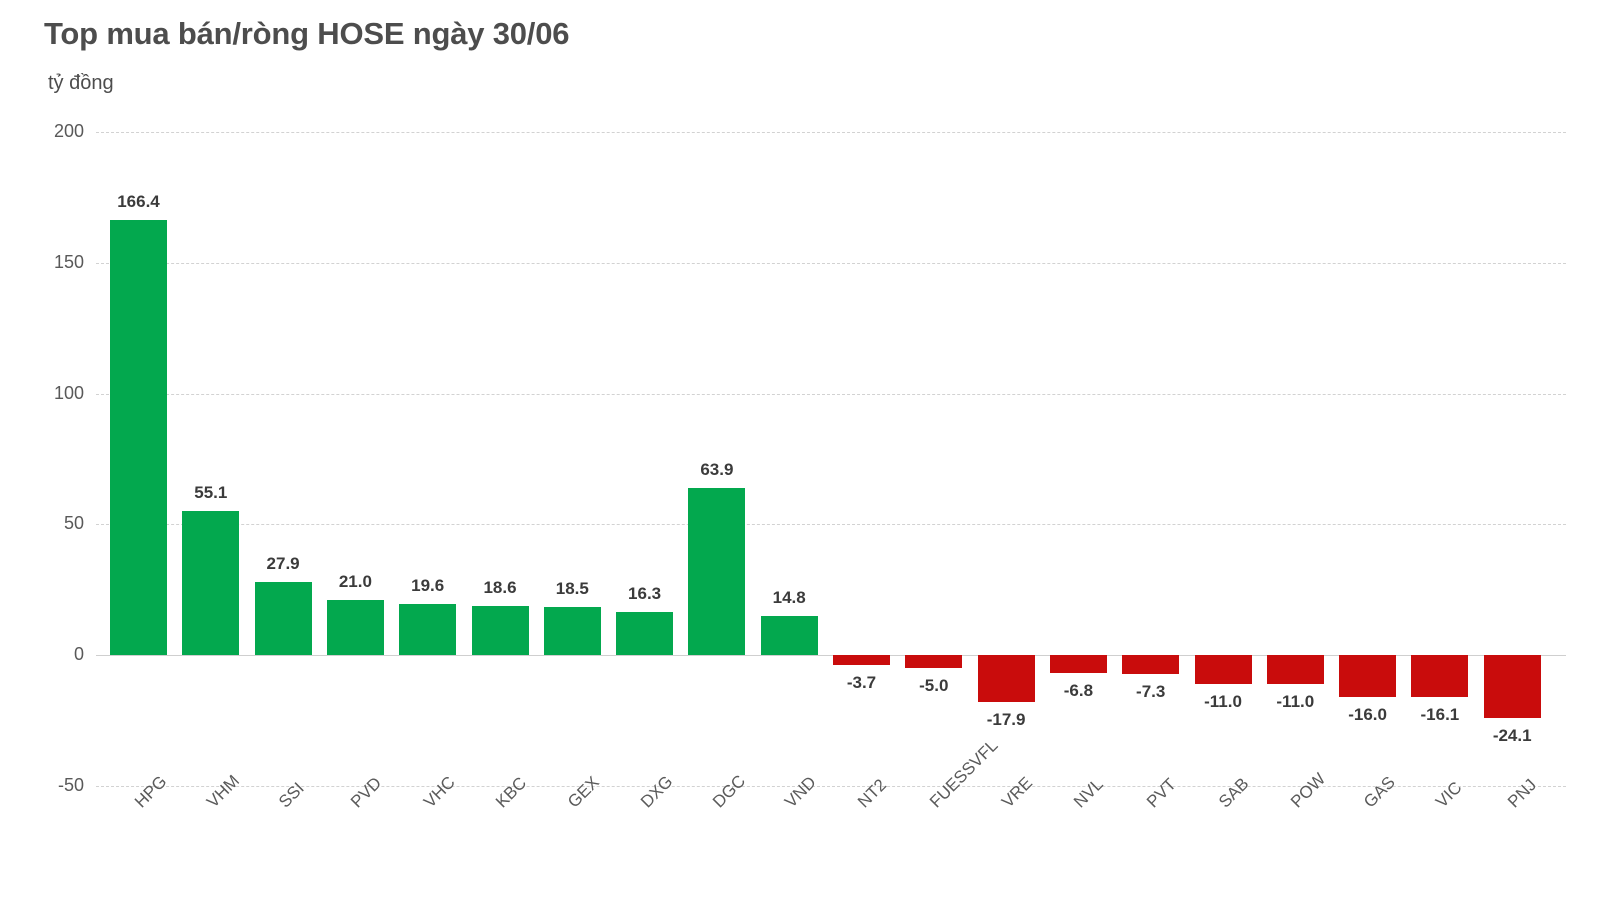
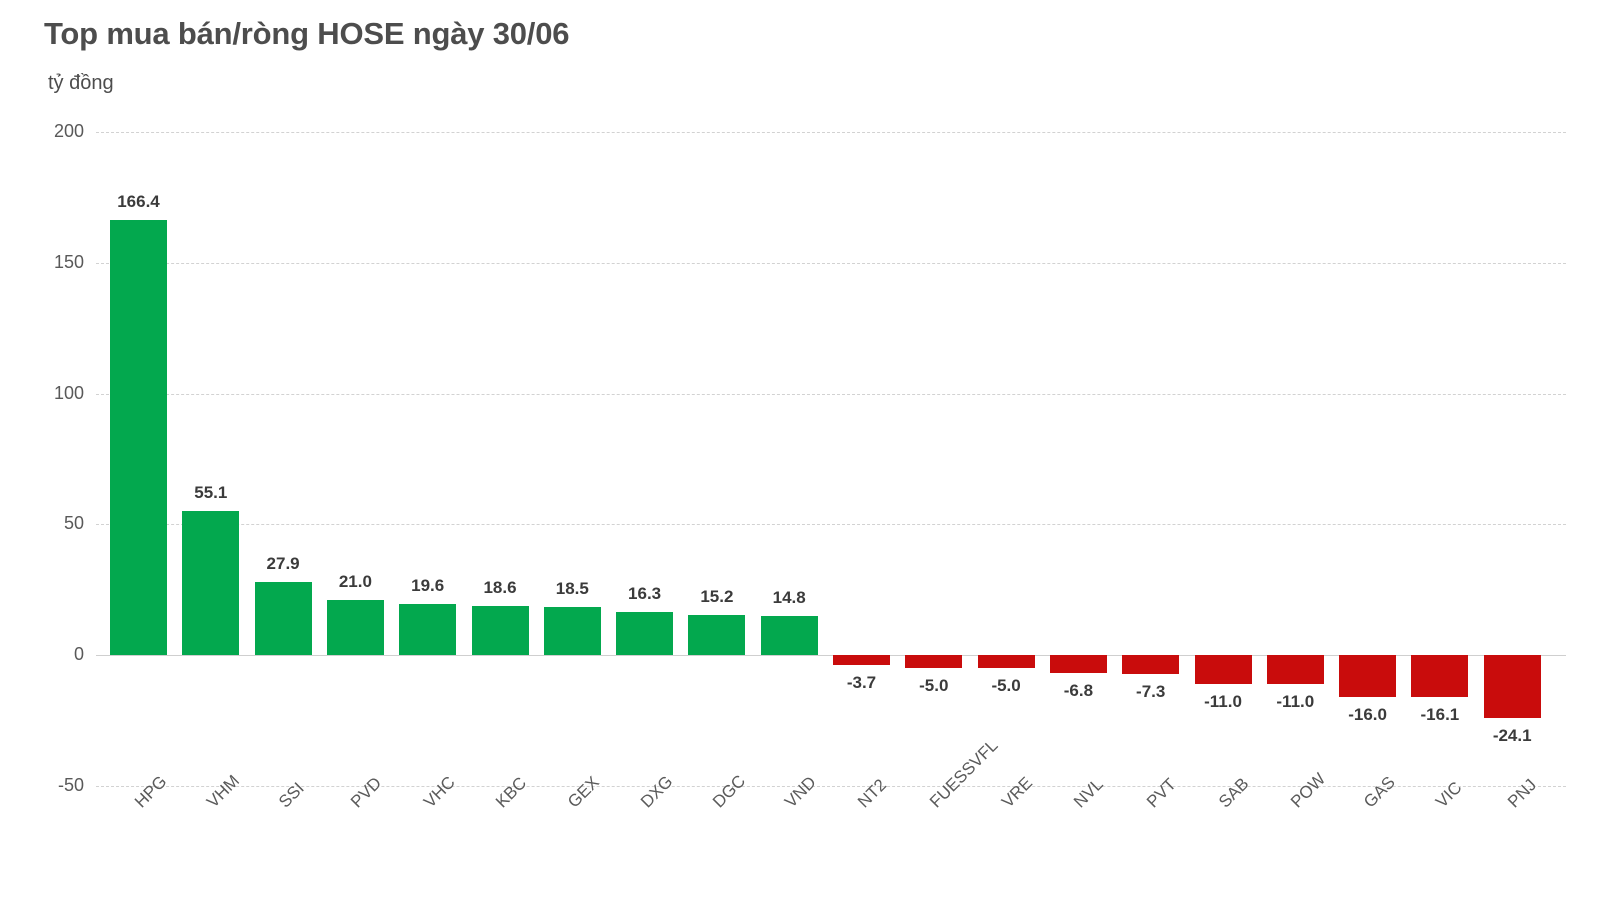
DGC: 63.9 -> 15.2
VRE: -17.9 -> -5.0
